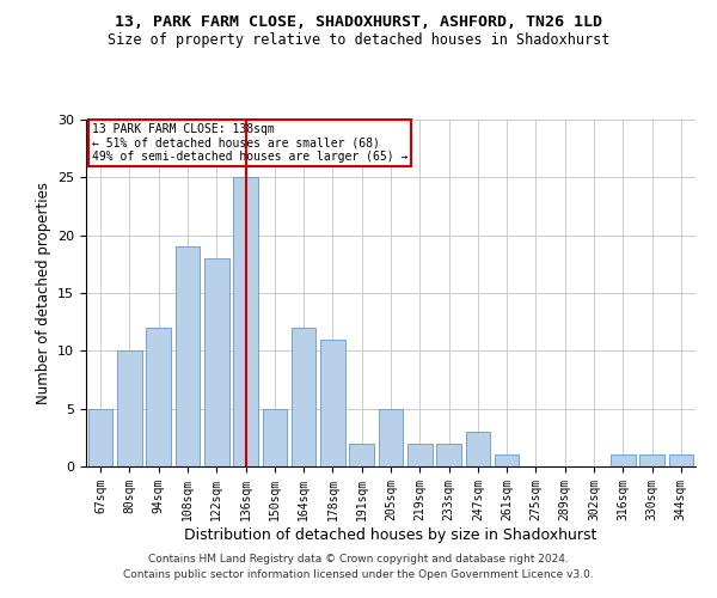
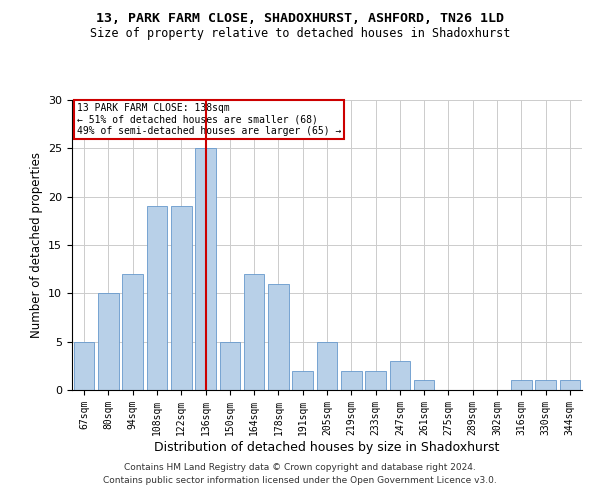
122sqm: 18 -> 19
